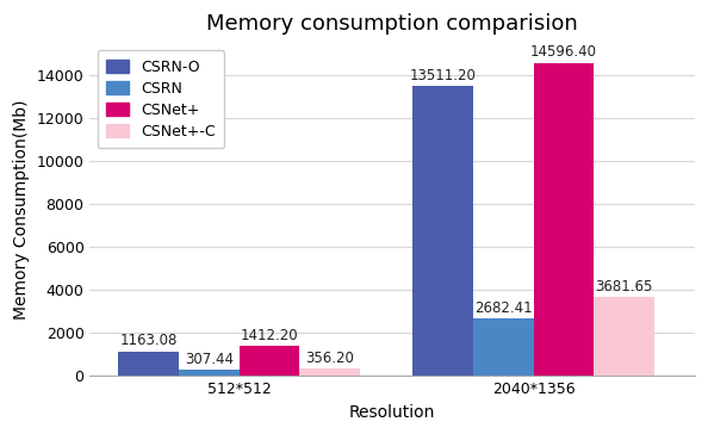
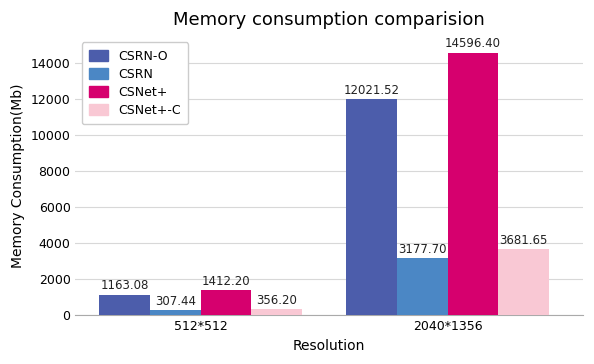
CSRN-O/2040*1356: 13511.20 -> 12021.52
CSRN/2040*1356: 2682.41 -> 3177.70
